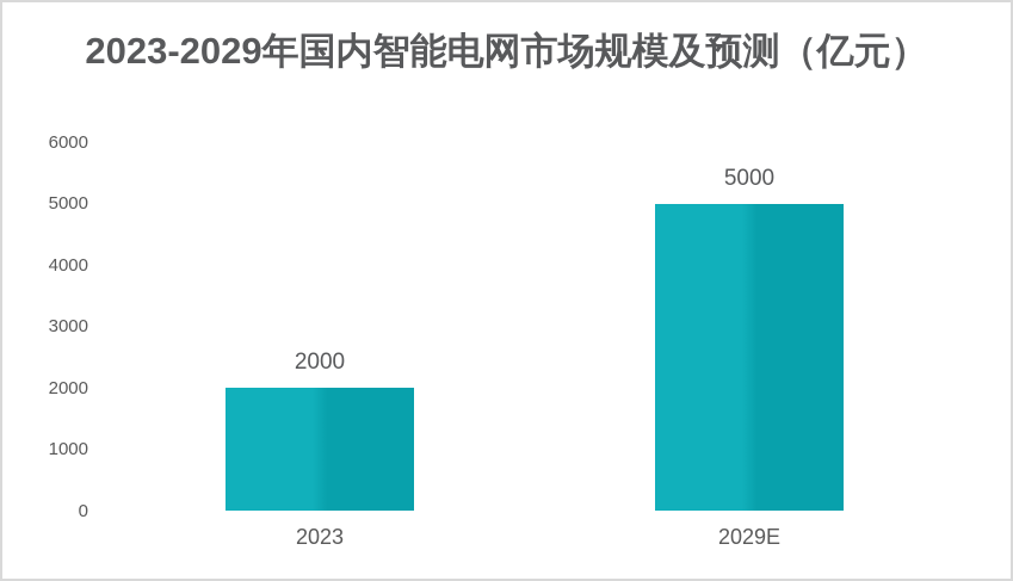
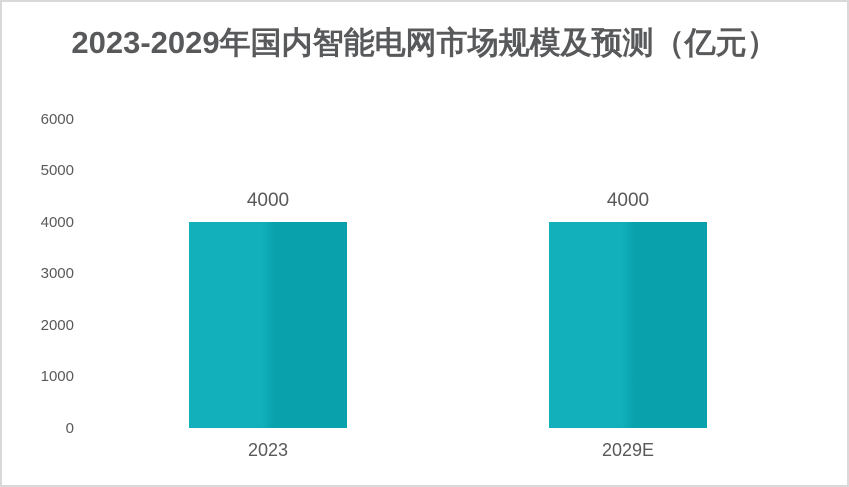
2023: 2000 -> 4000
2029E: 5000 -> 4000
